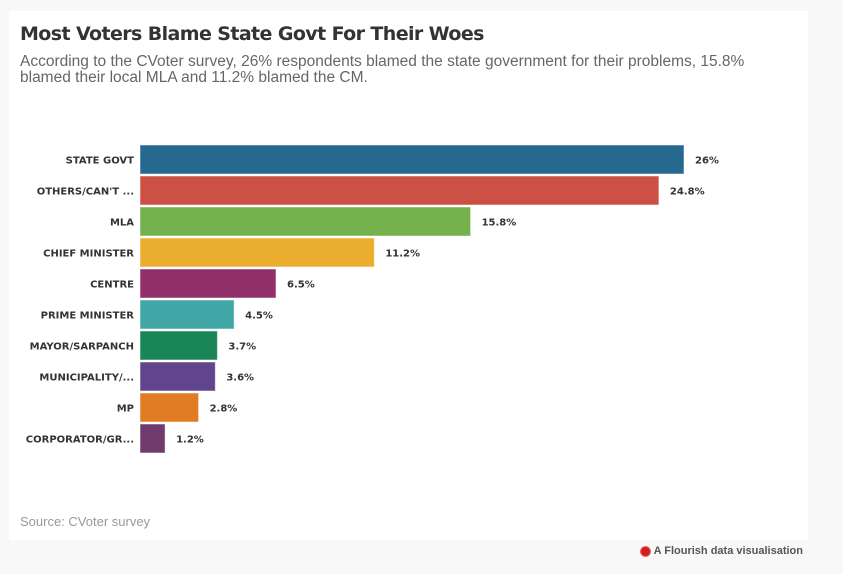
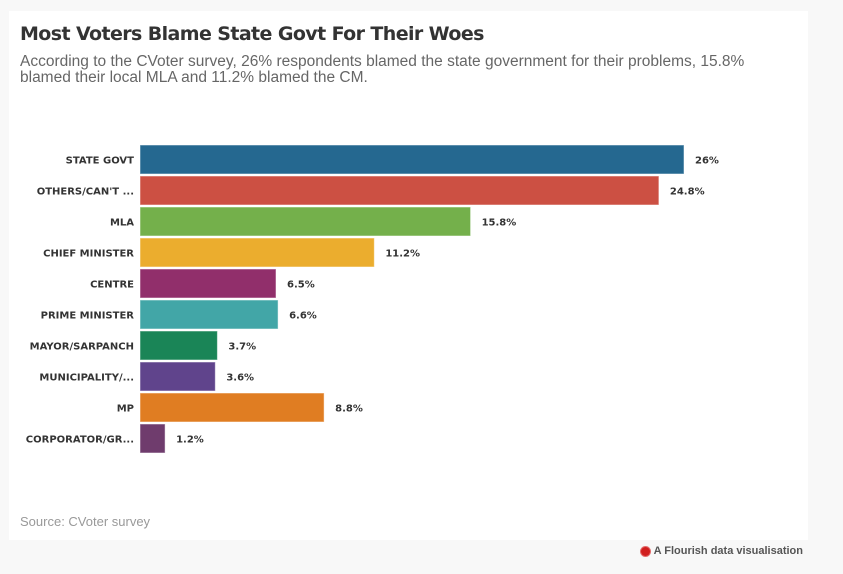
PRIME MINISTER: 4.5% -> 6.6%
MP: 2.8% -> 8.8%
